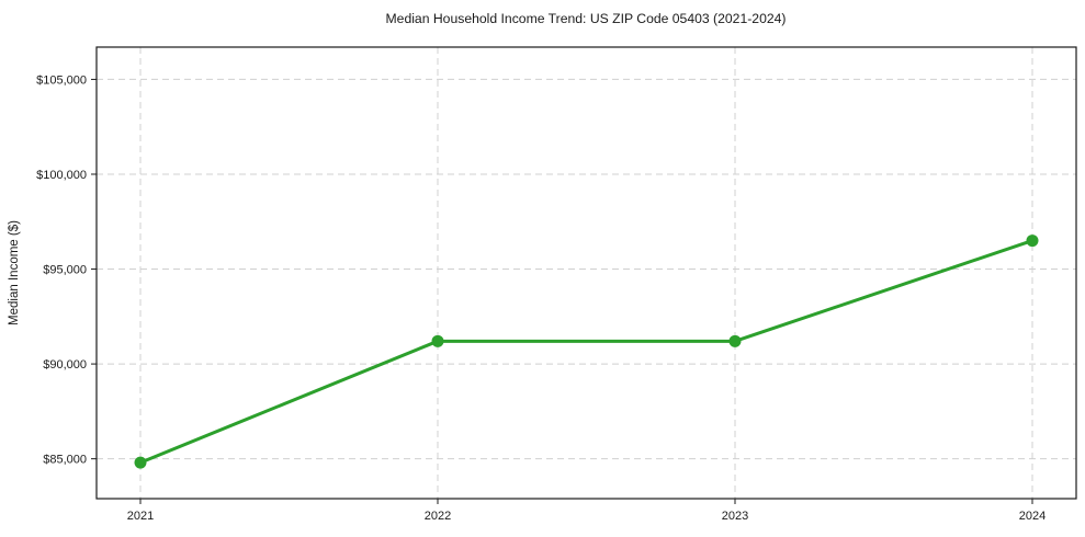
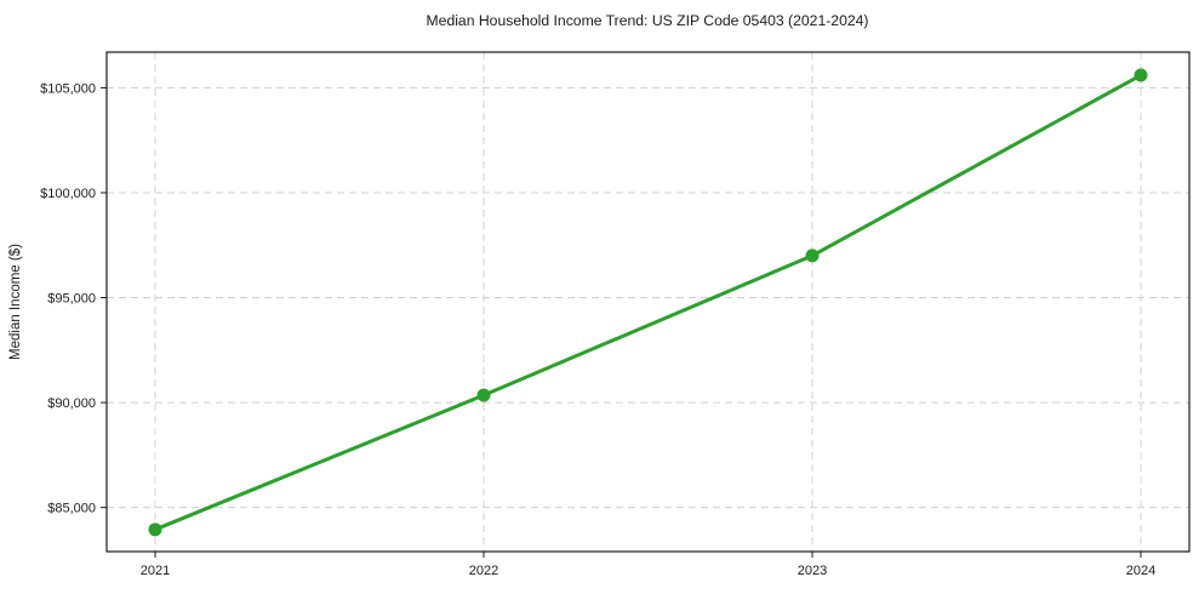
2021: $84800 -> $84000
2022: $91200 -> $90400
2023: $91200 -> $97000
2024: $96500 -> $105600
